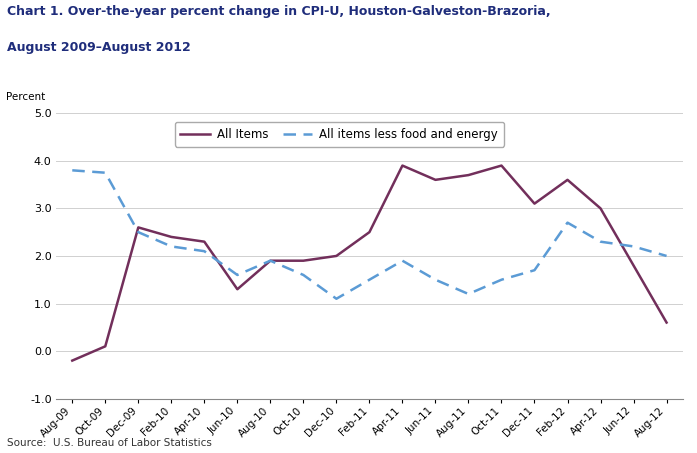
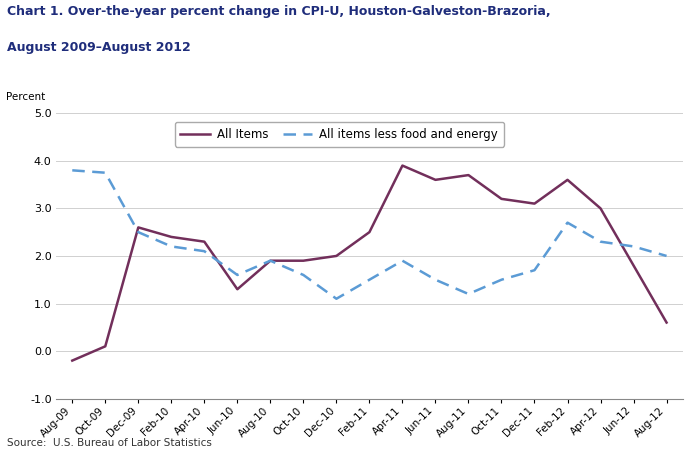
All Items/Oct-11: 3.9 -> 3.2
